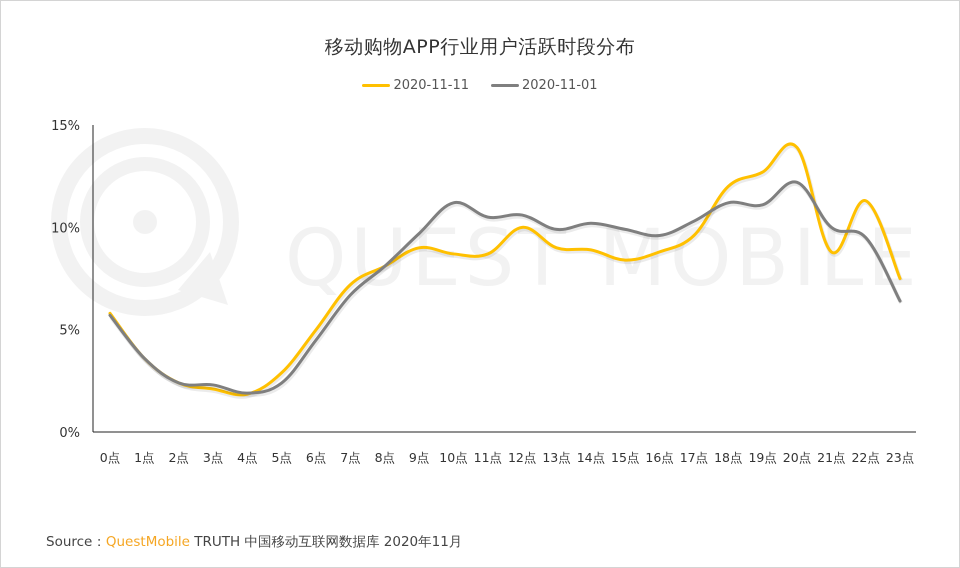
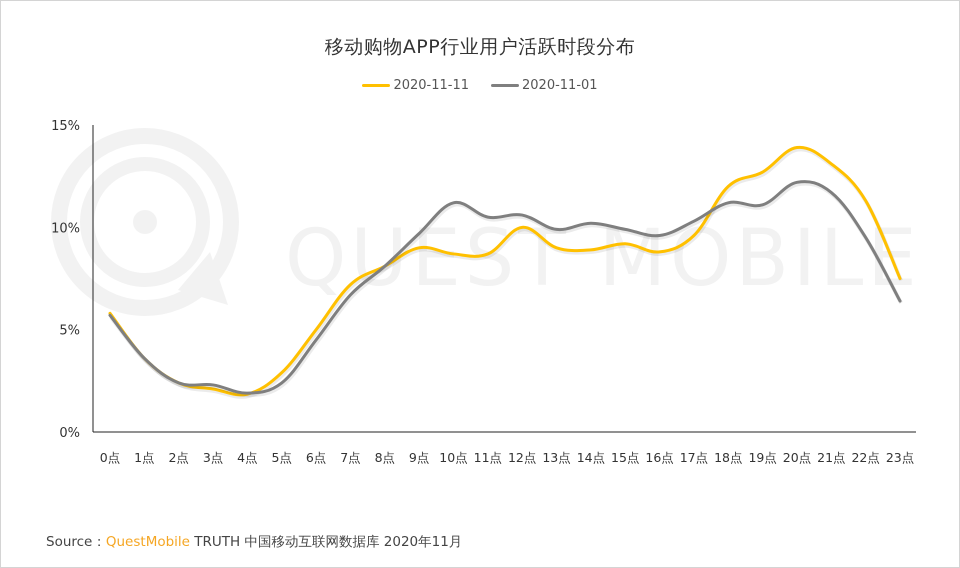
2020-11-11/15点: 8.4% -> 9.2%
2020-11-11/21点: 8.8% -> 13.1%
2020-11-01/21点: 10.0% -> 11.7%
